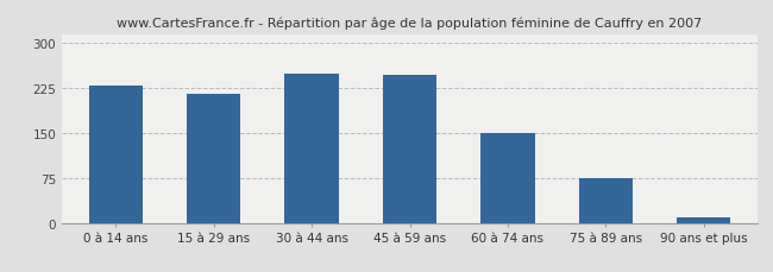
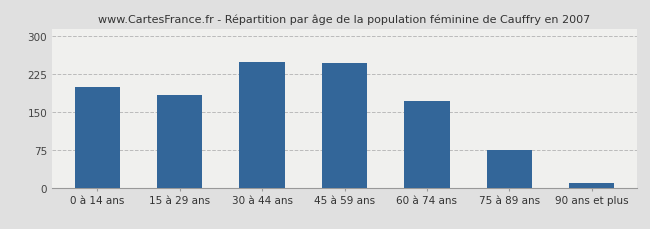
0 à 14 ans: 230 -> 200
15 à 29 ans: 215 -> 184
60 à 74 ans: 150 -> 172
